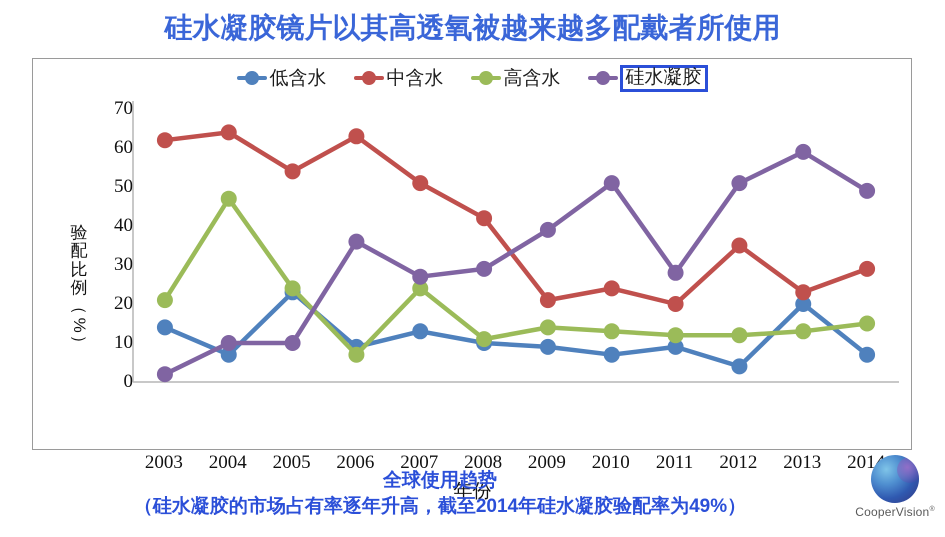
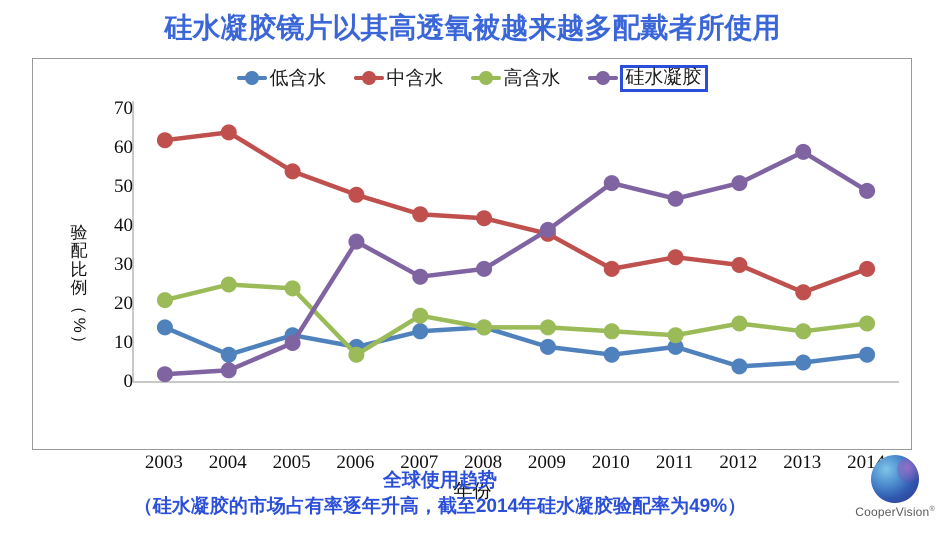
高含水/2004: 47 -> 25
硅水凝胶/2004: 10 -> 3
低含水/2005: 23 -> 12
中含水/2006: 63 -> 48
中含水/2007: 51 -> 43
高含水/2007: 24 -> 17
低含水/2008: 10 -> 14
高含水/2008: 11 -> 14
中含水/2009: 21 -> 38
中含水/2010: 24 -> 29
中含水/2011: 20 -> 32
硅水凝胶/2011: 28 -> 47
中含水/2012: 35 -> 30
高含水/2012: 12 -> 15
低含水/2013: 20 -> 5
